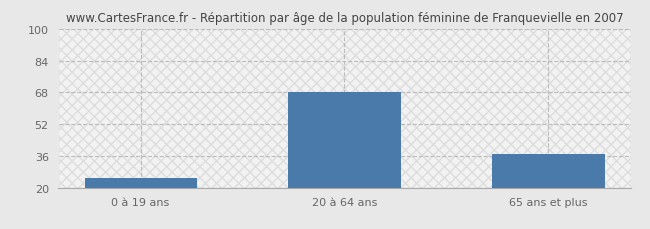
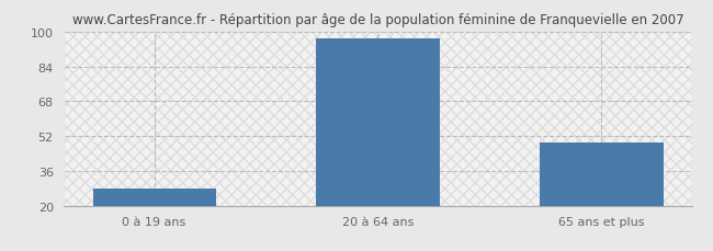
0 à 19 ans: 25 -> 28
20 à 64 ans: 68 -> 97
65 ans et plus: 37 -> 49
